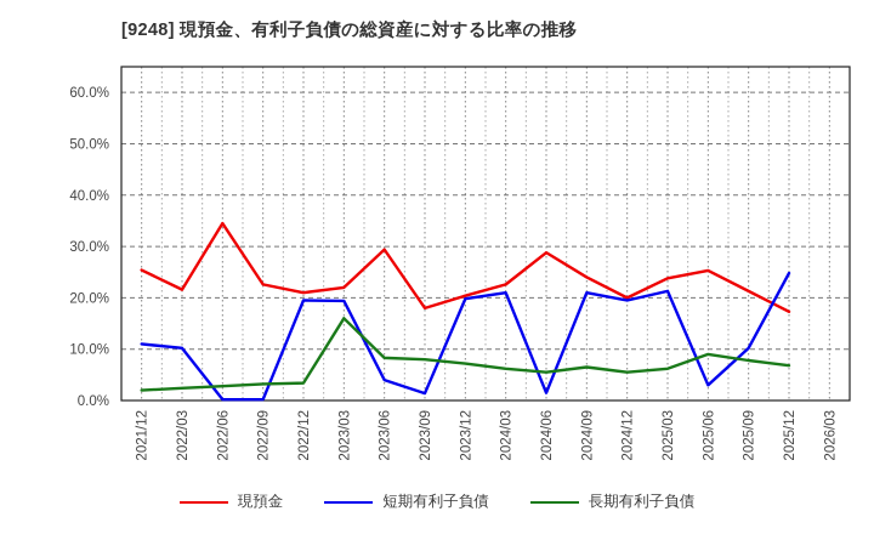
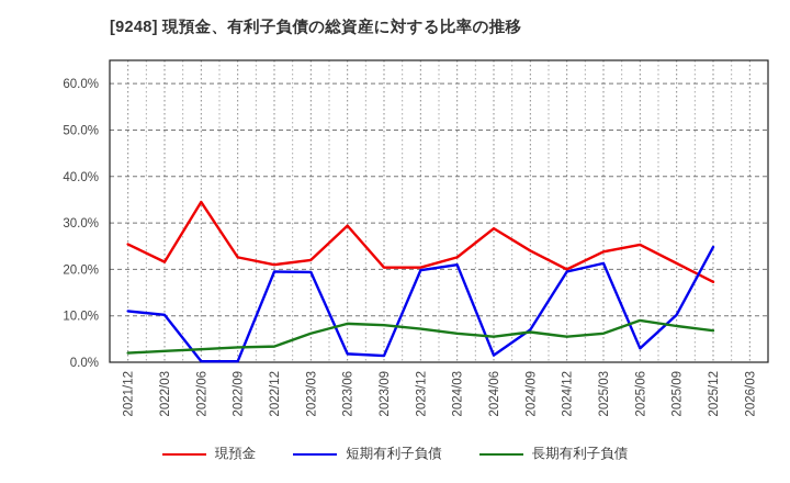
長期有利子負債/2023/03: 16% -> 6%
短期有利子負債/2023/06: 4% -> 2%
現預金/2023/09: 18% -> 20%
短期有利子負債/2024/09: 21% -> 7%
